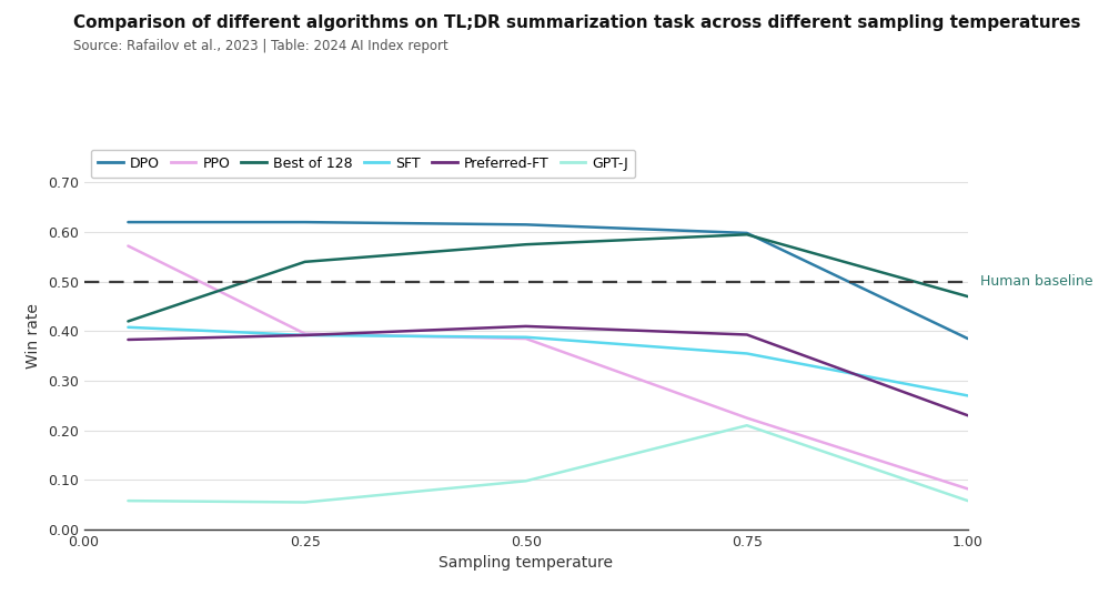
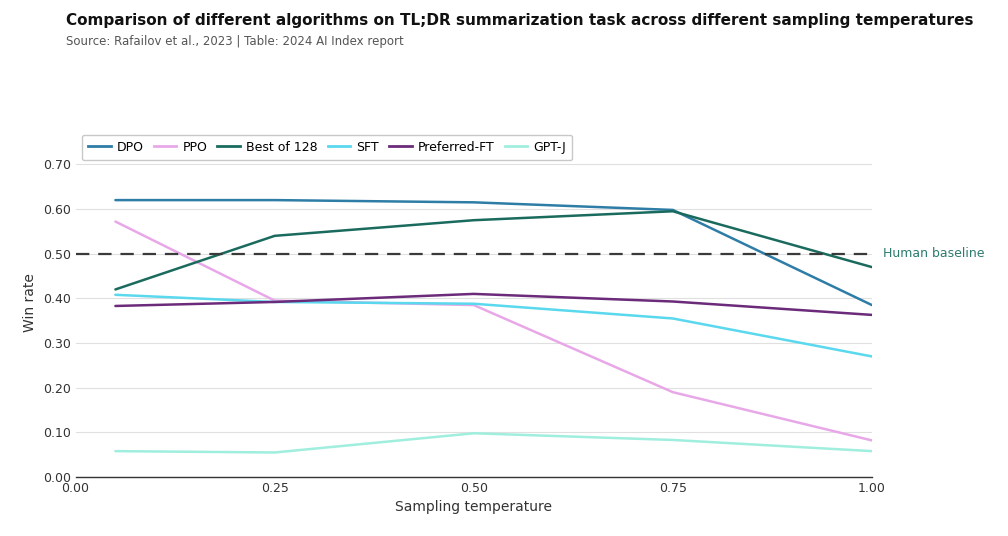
PPO/0.75: 0.225 -> 0.190
GPT-J/0.75: 0.210 -> 0.083
Preferred-FT/1.00: 0.230 -> 0.363
